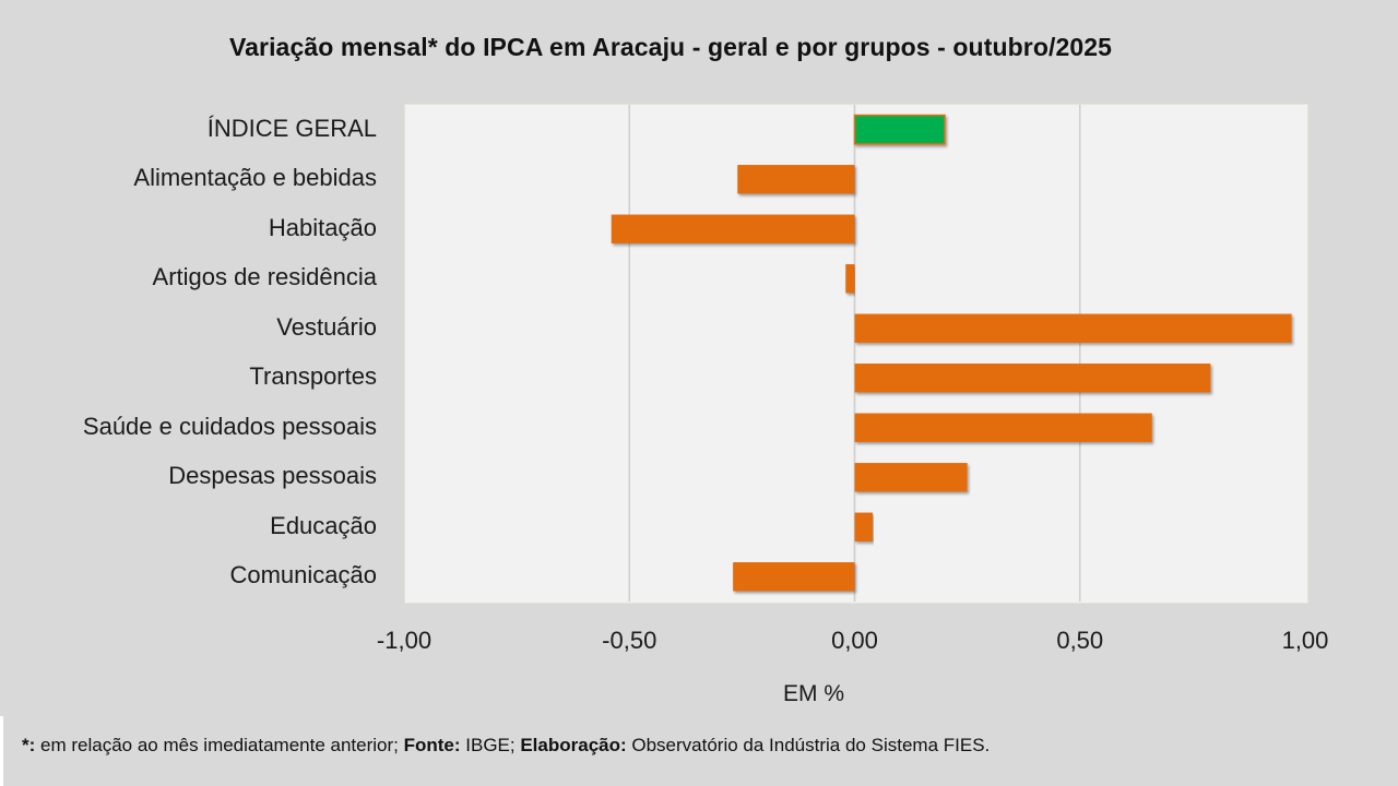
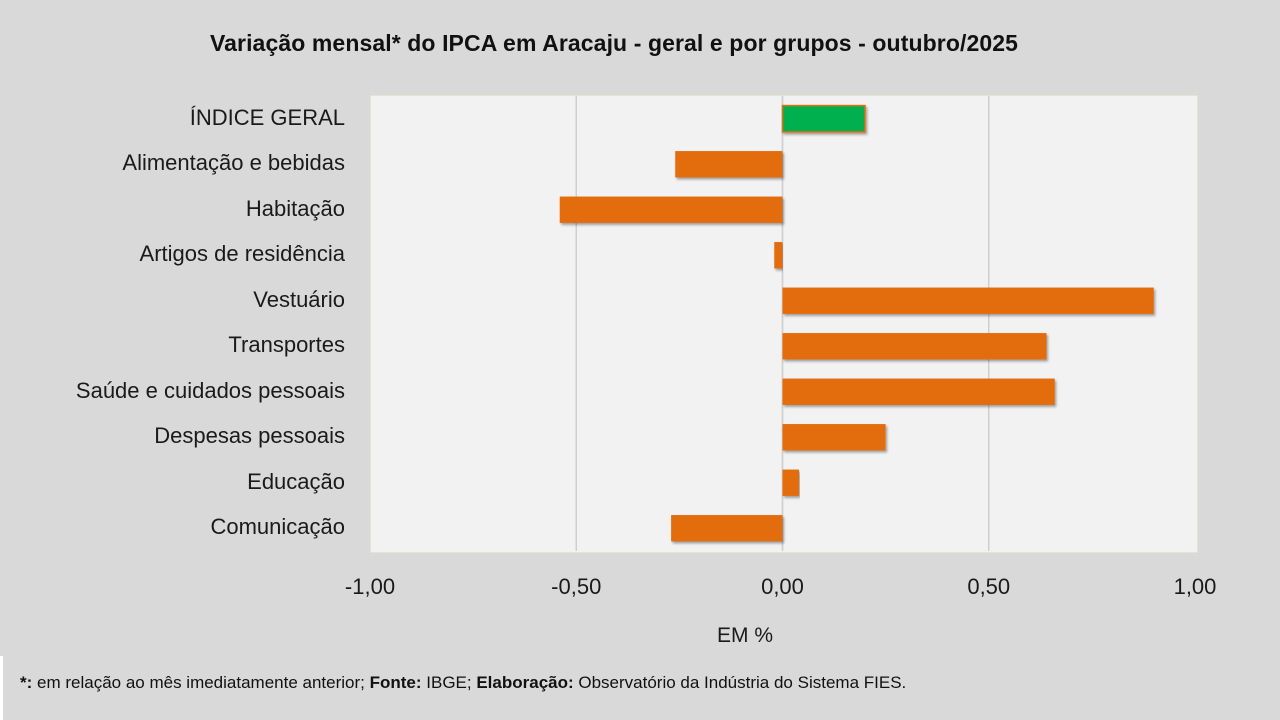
Vestuário: 0,97 -> 0,90
Transportes: 0,79 -> 0,64
